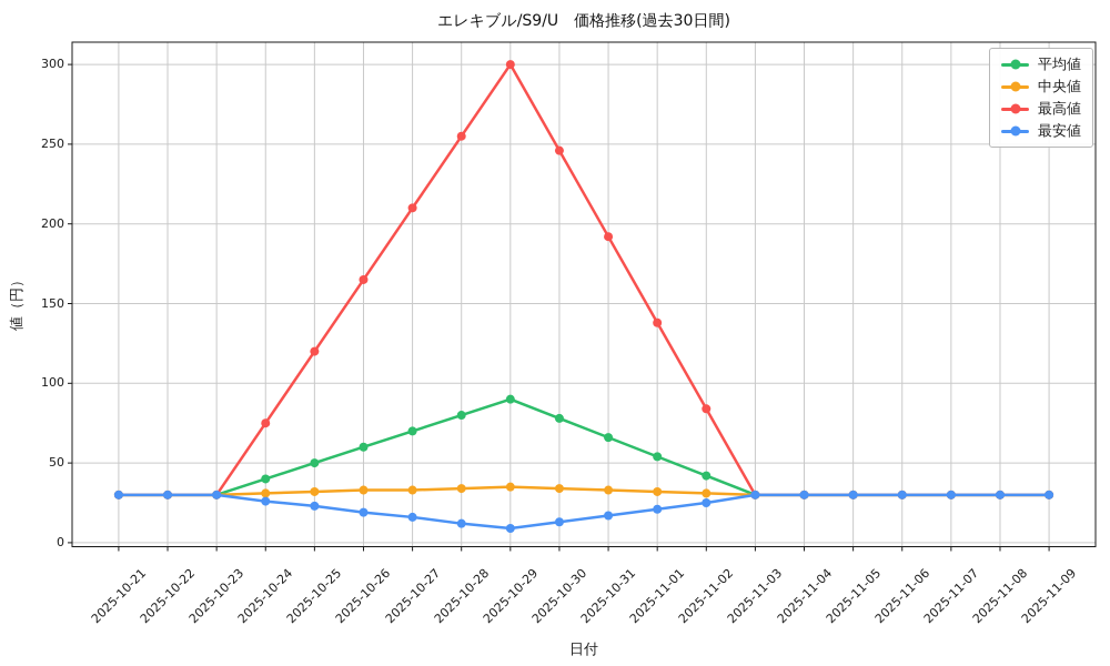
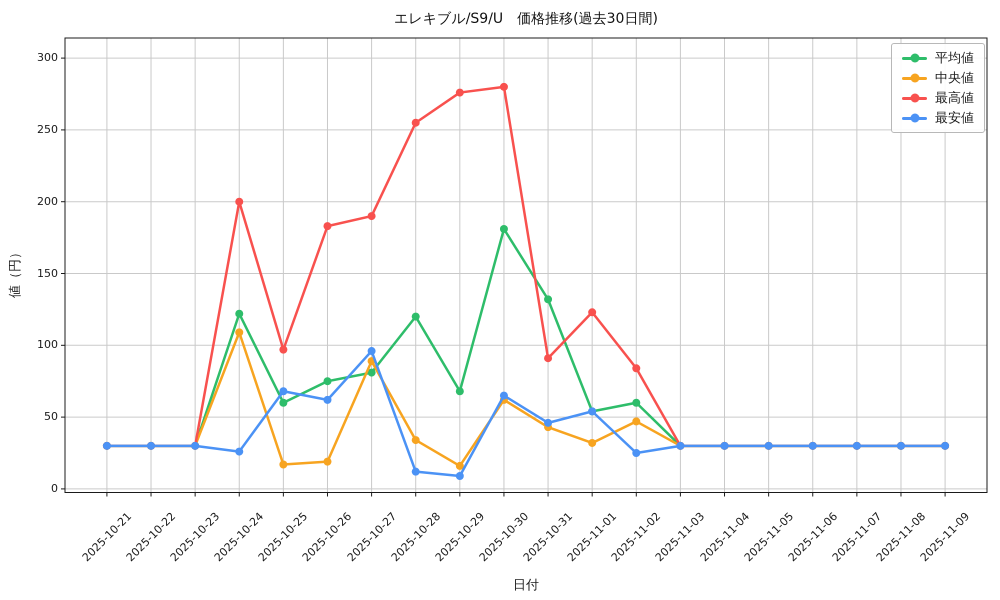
平均値/2025-10-24: 40 -> 122
中央値/2025-10-24: 31 -> 109
最高値/2025-10-24: 75 -> 200
平均値/2025-10-25: 50 -> 60
中央値/2025-10-25: 32 -> 17
最高値/2025-10-25: 120 -> 97
最安値/2025-10-25: 23 -> 68
平均値/2025-10-26: 60 -> 75
中央値/2025-10-26: 33 -> 19
最高値/2025-10-26: 165 -> 183
最安値/2025-10-26: 19 -> 62
平均値/2025-10-27: 70 -> 81
中央値/2025-10-27: 33 -> 89
最高値/2025-10-27: 210 -> 190
最安値/2025-10-27: 16 -> 96
平均値/2025-10-28: 80 -> 120
平均値/2025-10-29: 90 -> 68
中央値/2025-10-29: 35 -> 16
最高値/2025-10-29: 300 -> 276
平均値/2025-10-30: 78 -> 181
中央値/2025-10-30: 34 -> 62
最高値/2025-10-30: 246 -> 280
最安値/2025-10-30: 13 -> 65
平均値/2025-10-31: 66 -> 132
中央値/2025-10-31: 33 -> 43
最高値/2025-10-31: 192 -> 91
最安値/2025-10-31: 17 -> 46
最高値/2025-11-01: 138 -> 123
最安値/2025-11-01: 21 -> 54
平均値/2025-11-02: 42 -> 60
中央値/2025-11-02: 31 -> 47
